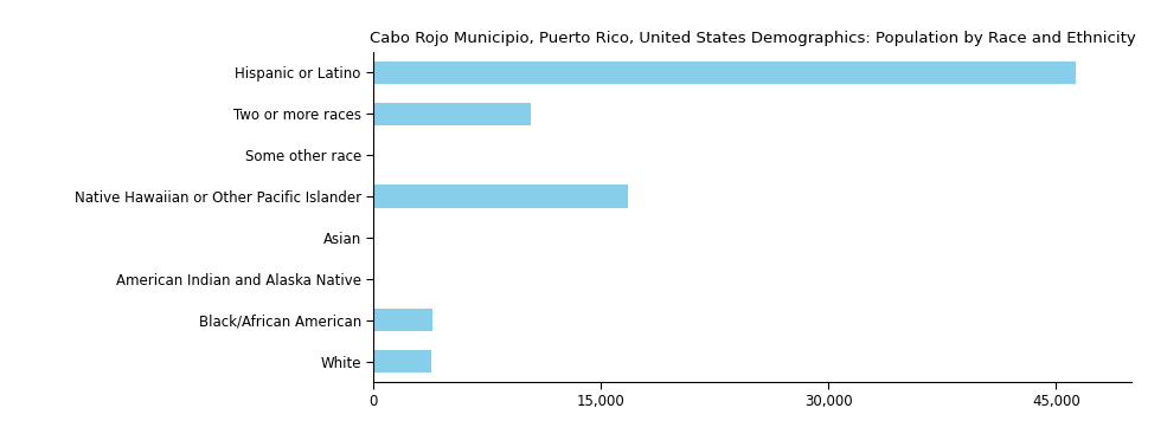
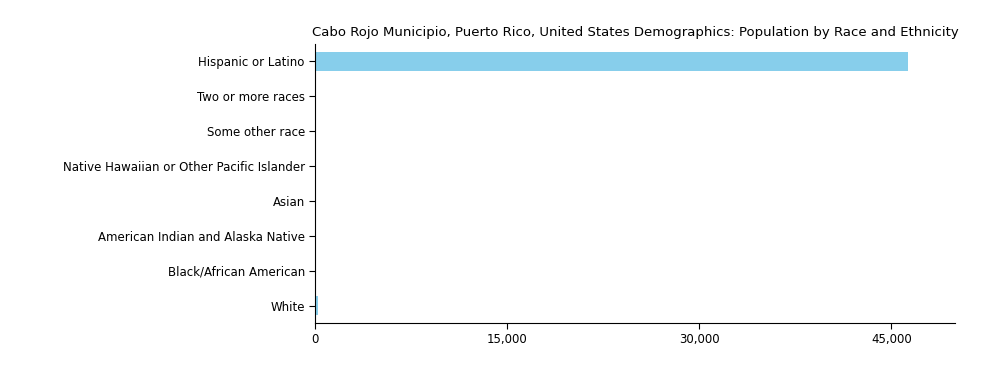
Two or more races: 10,400 -> 0
Native Hawaiian or Other Pacific Islander: 16,800 -> 0
Black/African American: 3,900 -> 0
White: 3,800 -> 200
